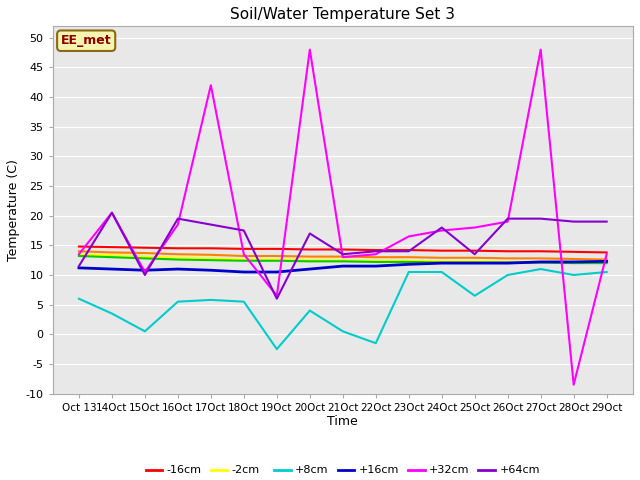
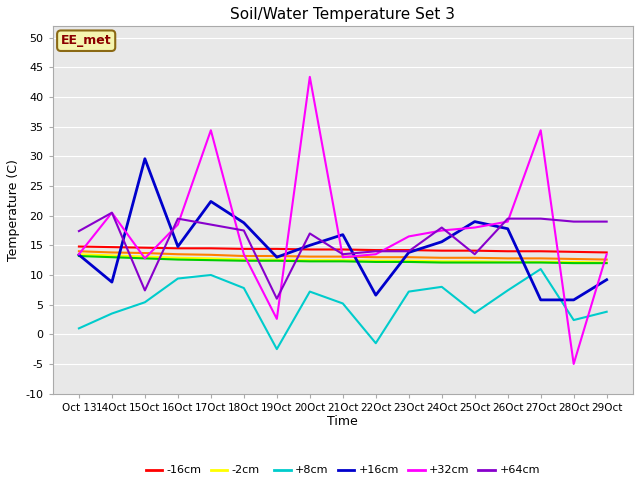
+8cm/Oct 13: 6.0 -> 1.0
+16cm/Oct 13: 11.2 -> 13.4
+64cm/Oct 13: 11.5 -> 17.4
+16cm/14Oct: 11.0 -> 8.8
+8cm/15Oct: 0.5 -> 5.4
+16cm/15Oct: 10.8 -> 29.6
+32cm/15Oct: 10.5 -> 12.8
+64cm/15Oct: 10.0 -> 7.4
+8cm/16Oct: 5.5 -> 9.4
+16cm/16Oct: 11.0 -> 14.8
+8cm/17Oct: 5.8 -> 10.0
+16cm/17Oct: 10.8 -> 22.4
+32cm/17Oct: 42.0 -> 34.4
+8cm/18Oct: 5.5 -> 7.8
+16cm/18Oct: 10.5 -> 18.8
+16cm/19Oct: 10.5 -> 13.0
+32cm/19Oct: 6.5 -> 2.6
+8cm/20Oct: 4.0 -> 7.2
+16cm/20Oct: 11.0 -> 15.0
+32cm/20Oct: 48.0 -> 43.4
+8cm/21Oct: 0.5 -> 5.2
+16cm/21Oct: 11.5 -> 16.8
+16cm/22Oct: 11.5 -> 6.6
+8cm/23Oct: 10.5 -> 7.2
+16cm/23Oct: 11.8 -> 13.8
+8cm/24Oct: 10.5 -> 8.0
+16cm/24Oct: 12.0 -> 15.6
+8cm/25Oct: 6.5 -> 3.6
+16cm/25Oct: 12.0 -> 19.0
+8cm/26Oct: 10.0 -> 7.4
+16cm/26Oct: 12.0 -> 17.8
+16cm/27Oct: 12.2 -> 5.8
+32cm/27Oct: 48.0 -> 34.4
+8cm/28Oct: 10.0 -> 2.4
+16cm/28Oct: 12.2 -> 5.8
+32cm/28Oct: -8.5 -> -5.0
+8cm/29Oct: 10.5 -> 3.8
+16cm/29Oct: 12.3 -> 9.2
